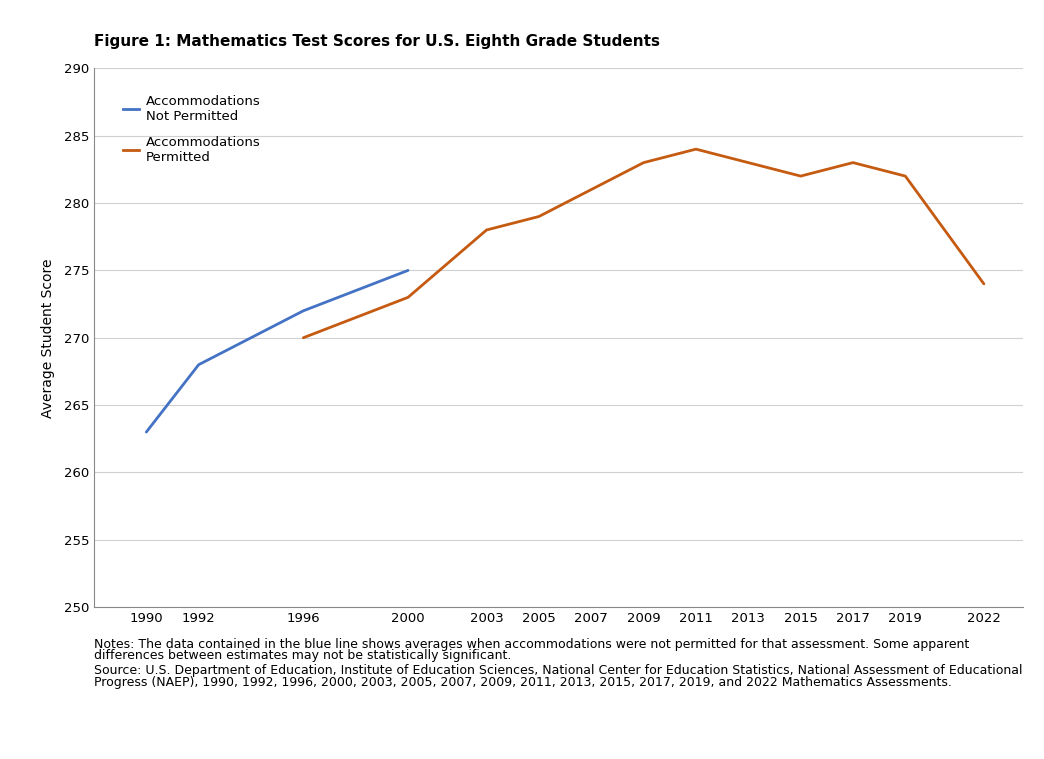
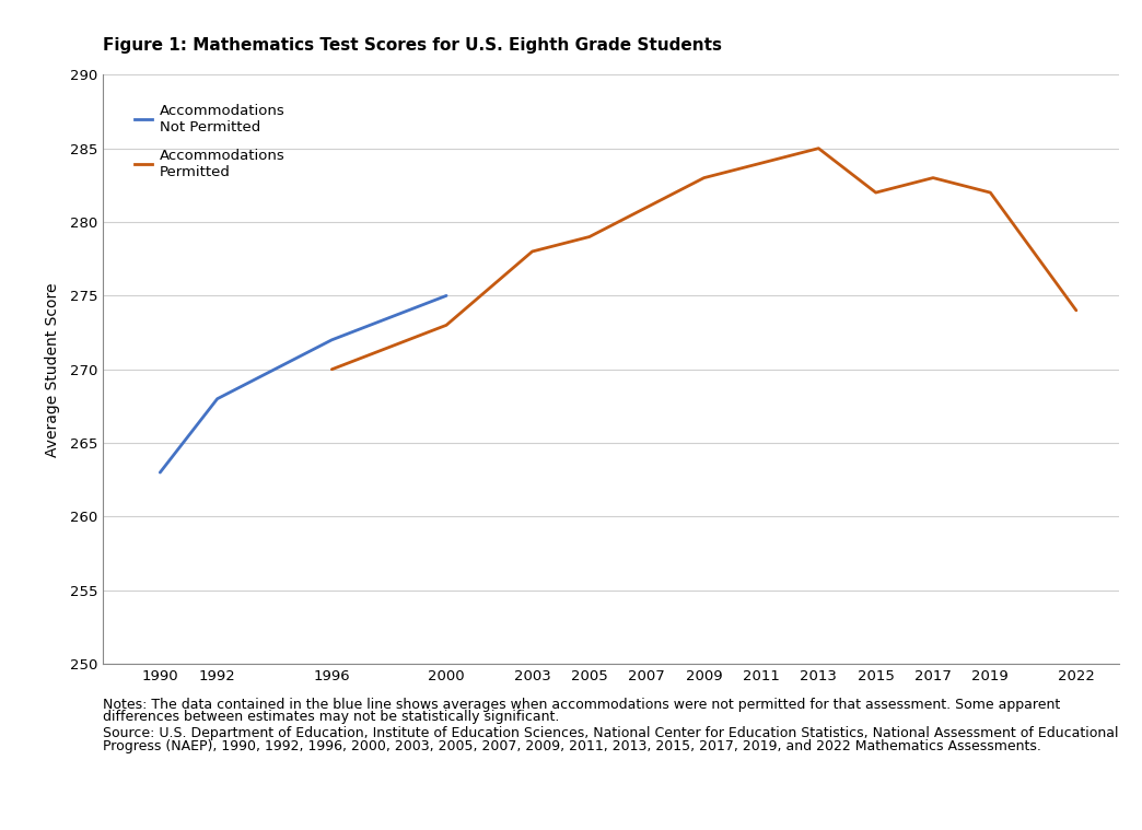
Accommodations Permitted/2013: 283 -> 285
